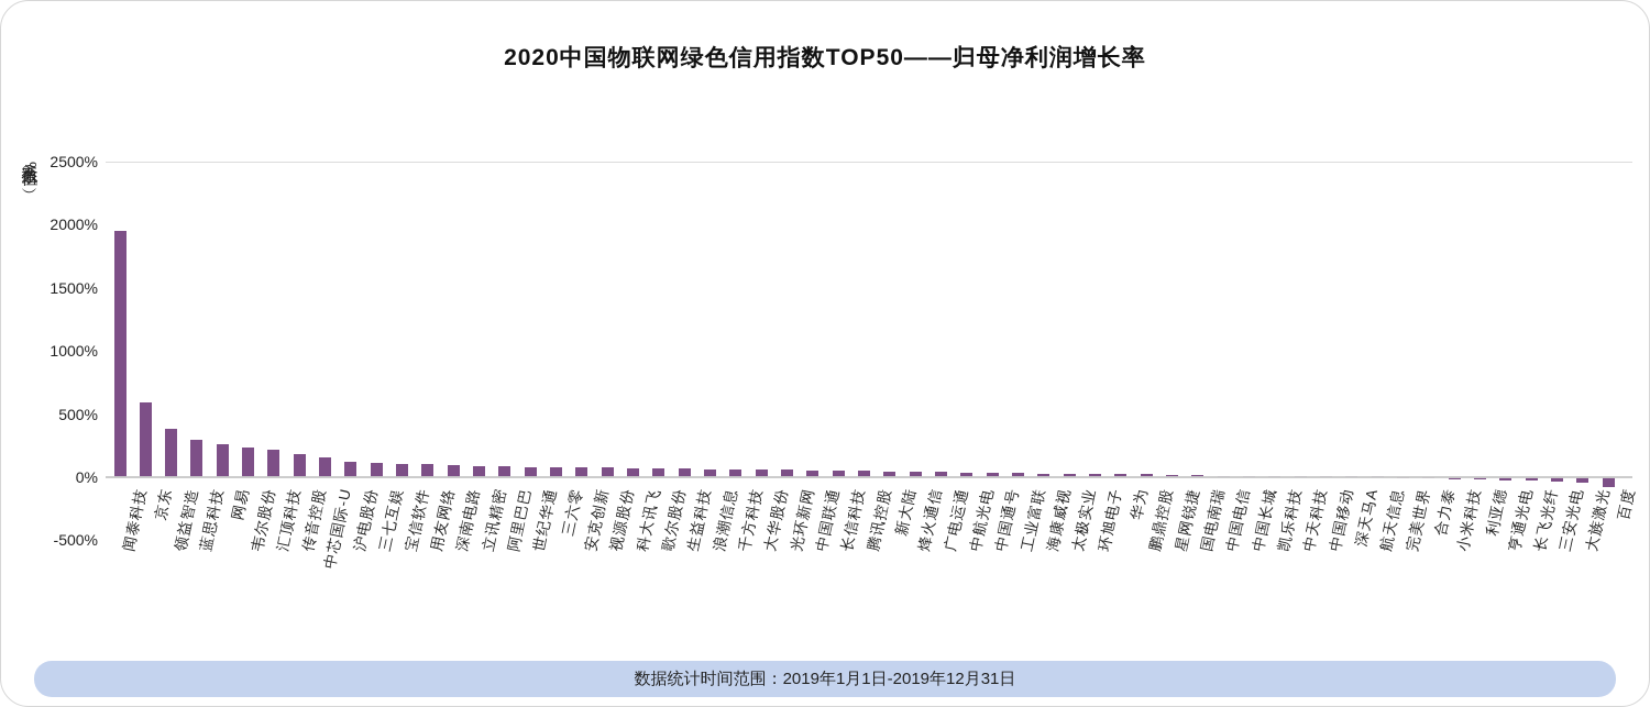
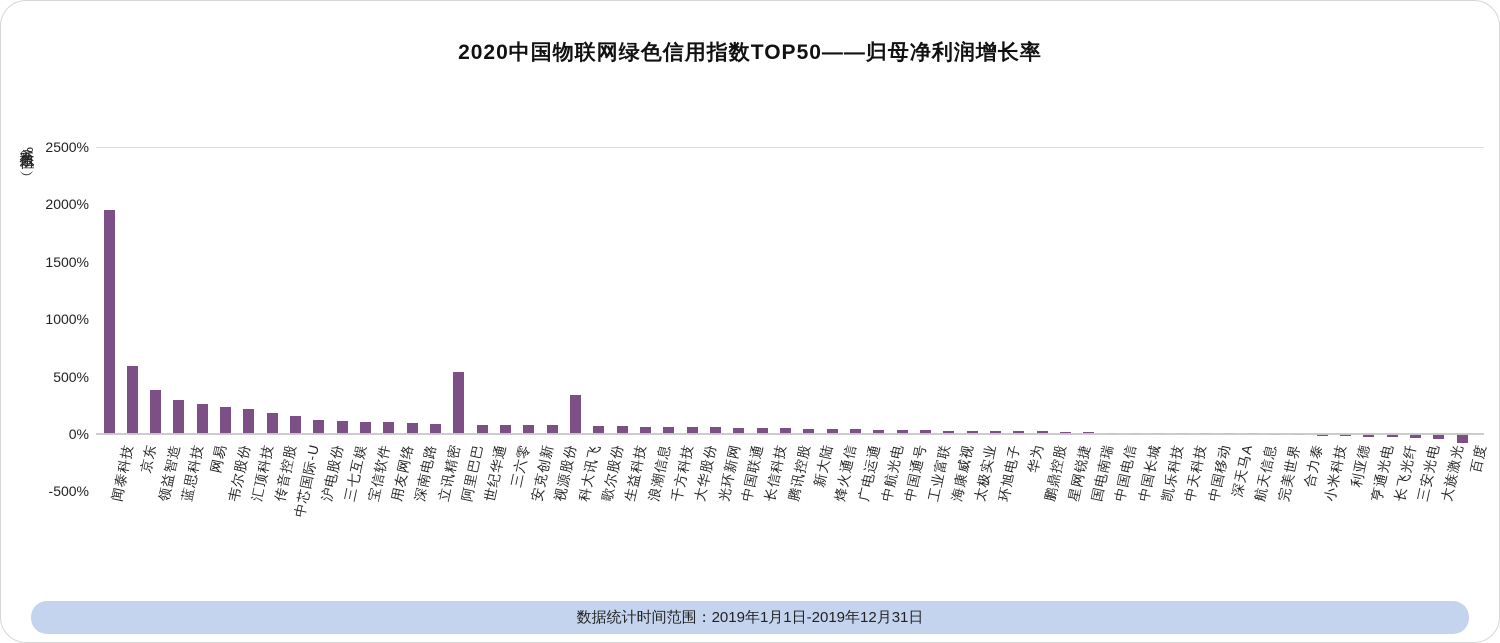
阿里巴巴: 80% -> 540%
科大讯飞: 70% -> 340%
